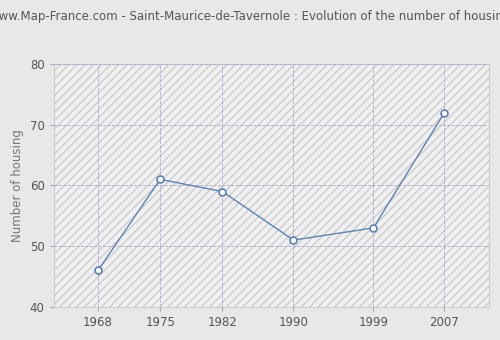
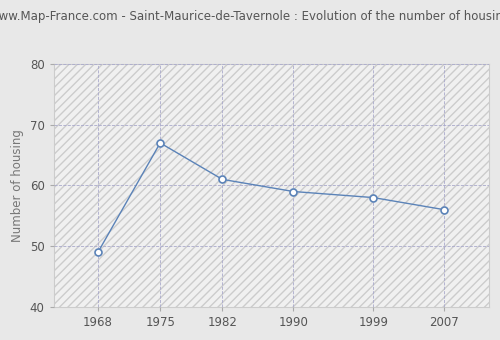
1968: 46 -> 49
1975: 61 -> 67
1982: 59 -> 61
1990: 51 -> 59
1999: 53 -> 58
2007: 72 -> 56
